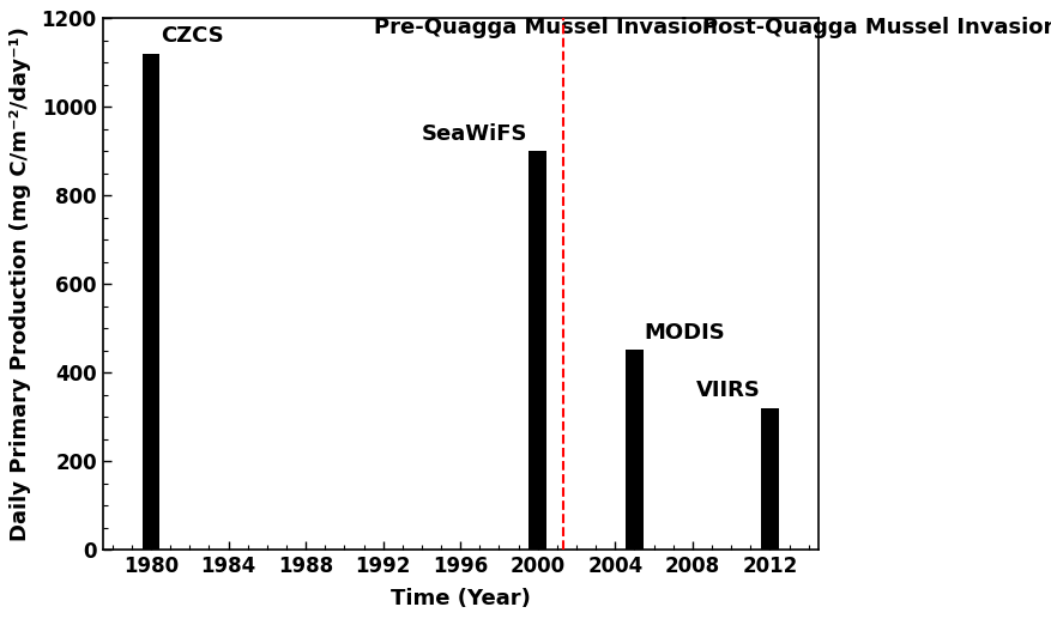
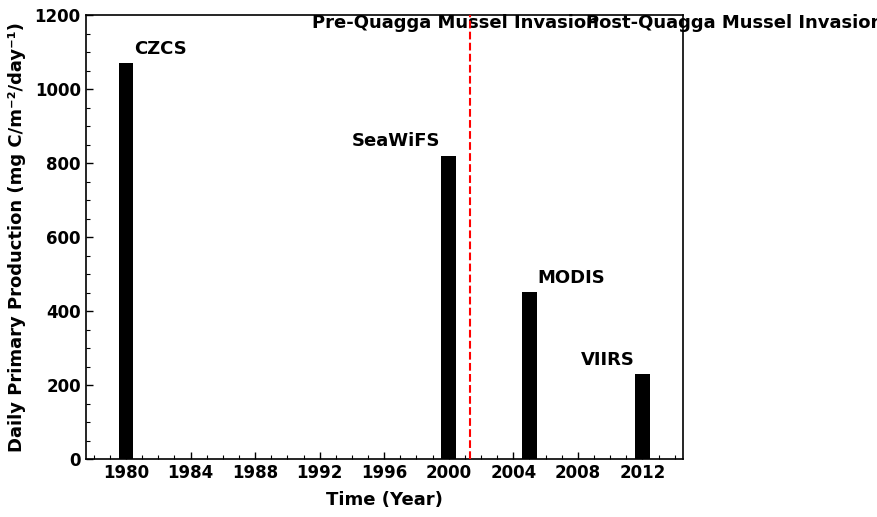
1980: 1120 -> 1070
2000: 900 -> 820
2012: 320 -> 230
